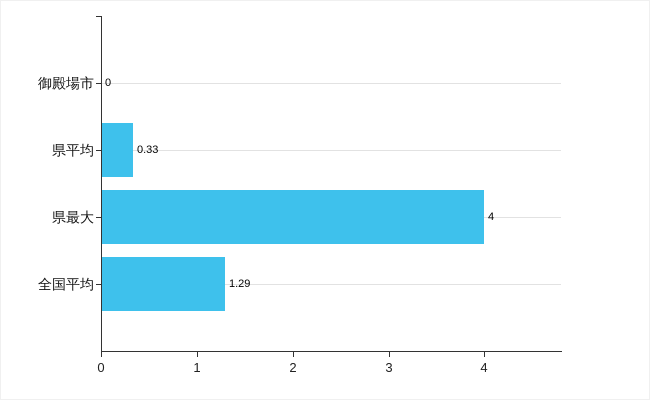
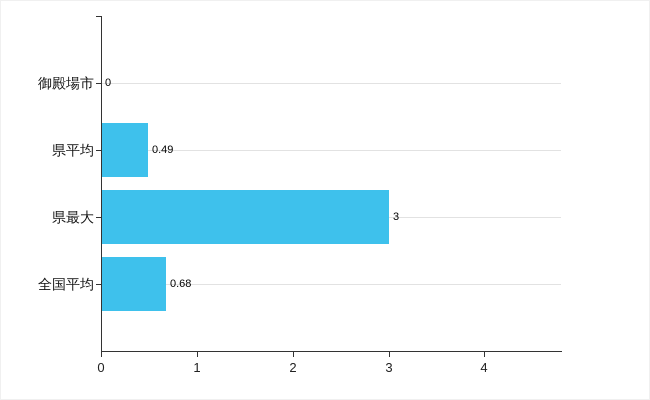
県平均: 0.33 -> 0.49
県最大: 4 -> 3
全国平均: 1.29 -> 0.68
